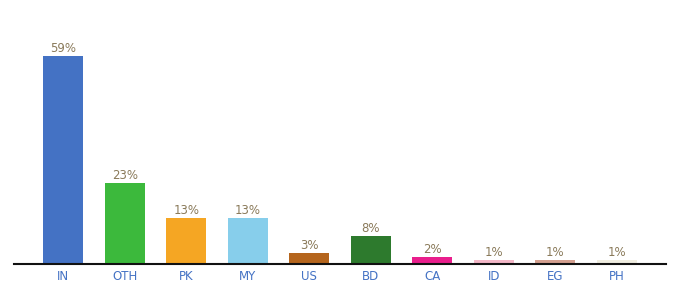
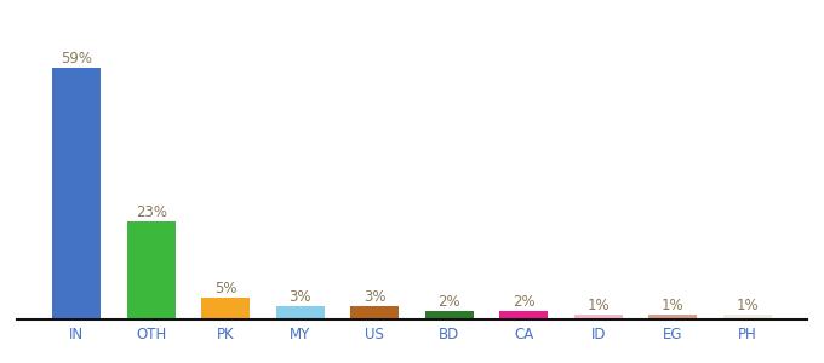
PK: 13% -> 5%
MY: 13% -> 3%
BD: 8% -> 2%
